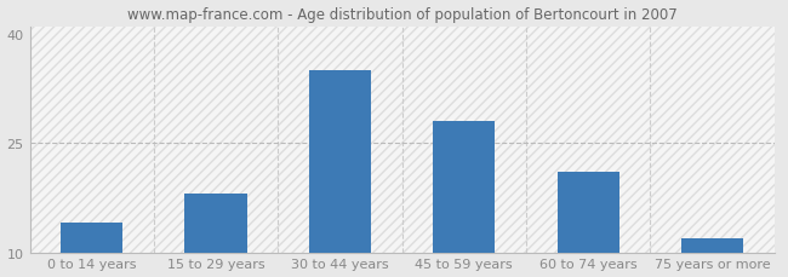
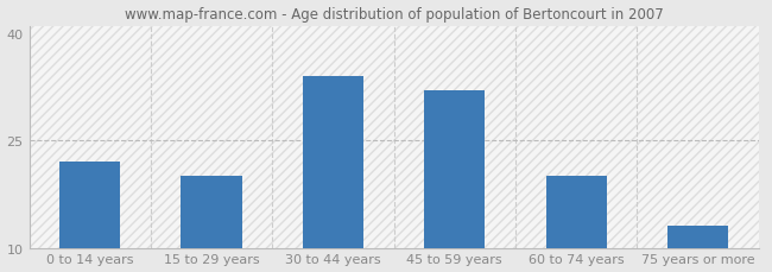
0 to 14 years: 14 -> 22
15 to 29 years: 18 -> 20
30 to 44 years: 35 -> 34
45 to 59 years: 28 -> 32
60 to 74 years: 21 -> 20
75 years or more: 12 -> 13
